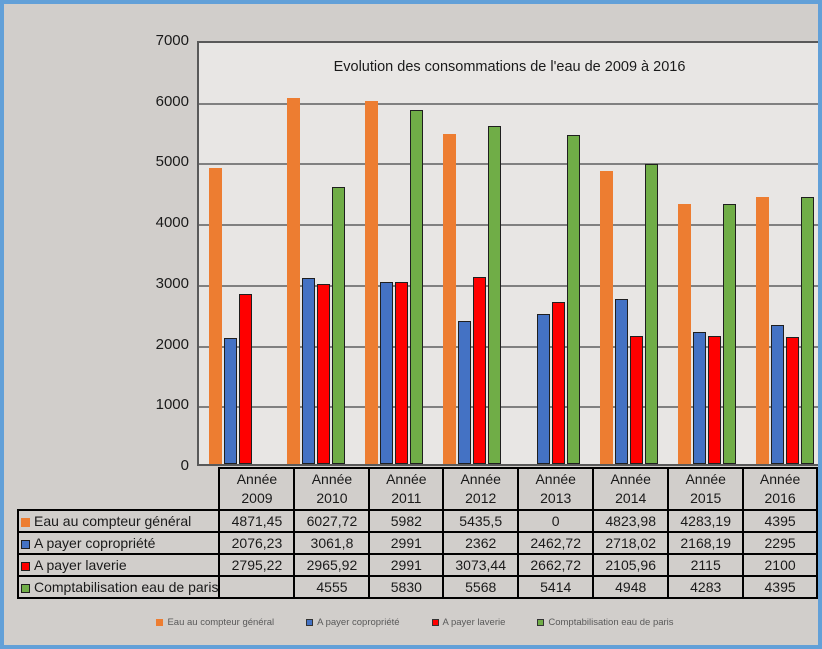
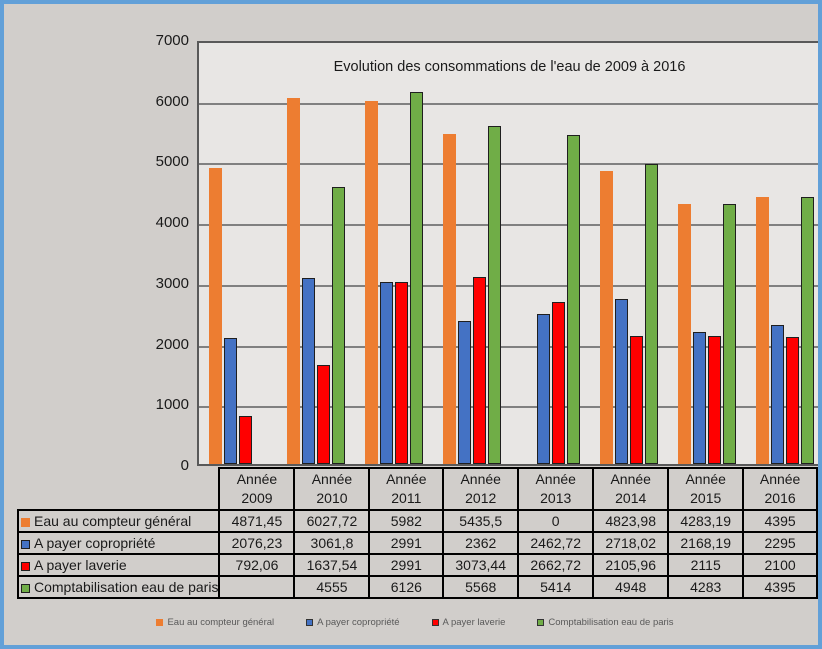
A payer laverie/Année 2009: 2795,22 -> 792,06
A payer laverie/Année 2010: 2965,92 -> 1637,54
Comptabilisation eau de paris/Année 2011: 5830 -> 6126
